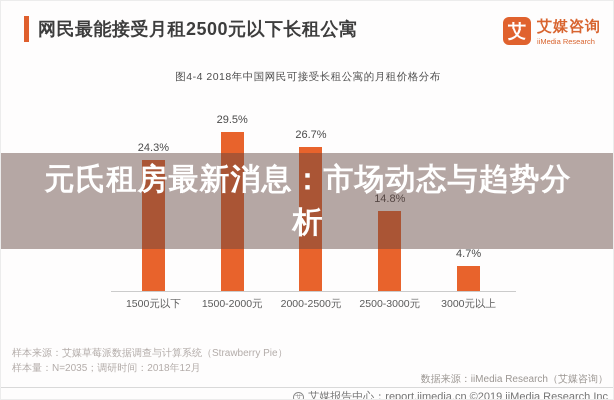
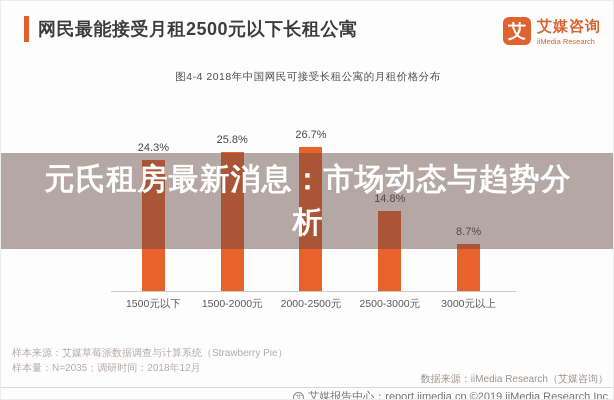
1500-2000元: 29.5% -> 25.8%
3000元以上: 4.7% -> 8.7%
